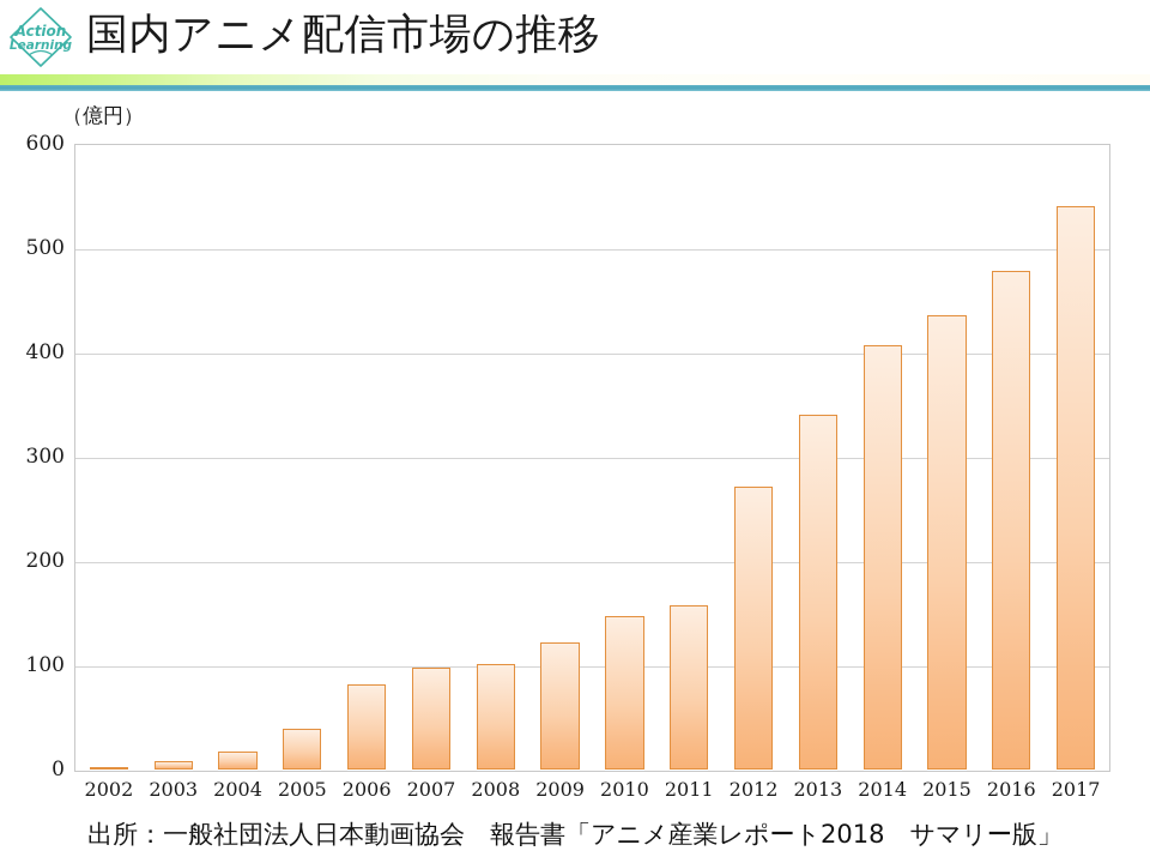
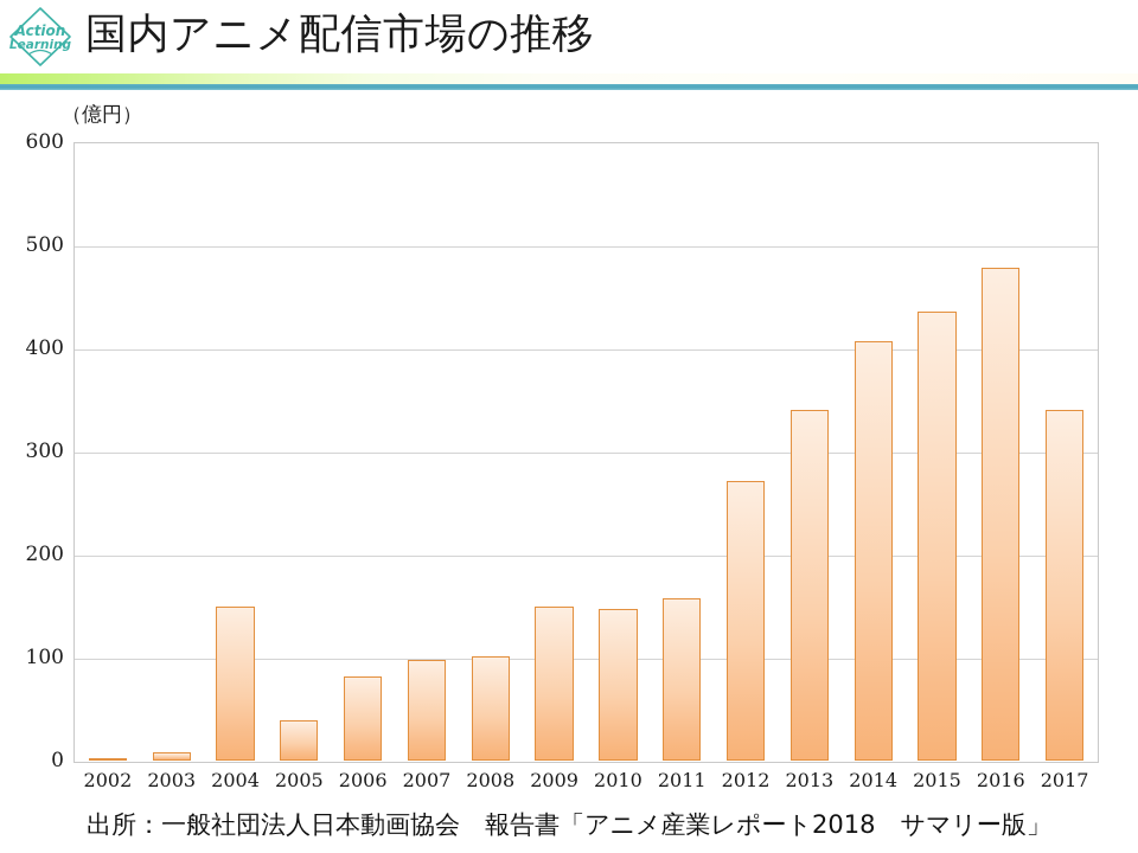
2004: 20 -> 150
2009: 120 -> 150
2017: 540 -> 340
